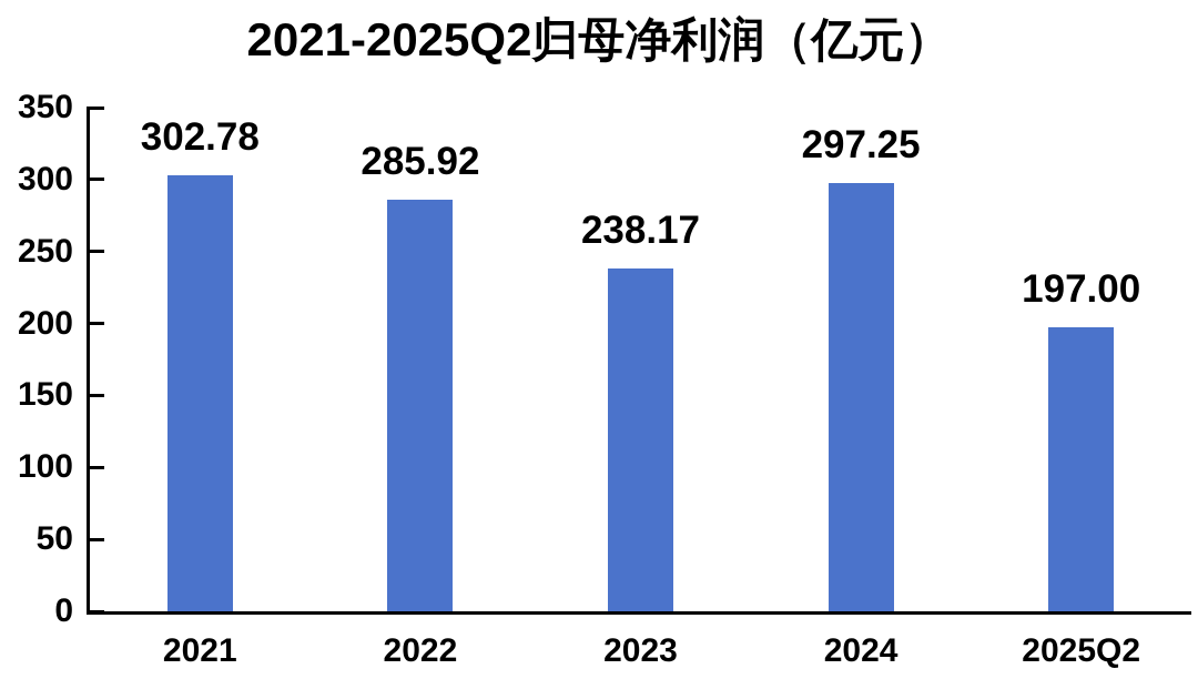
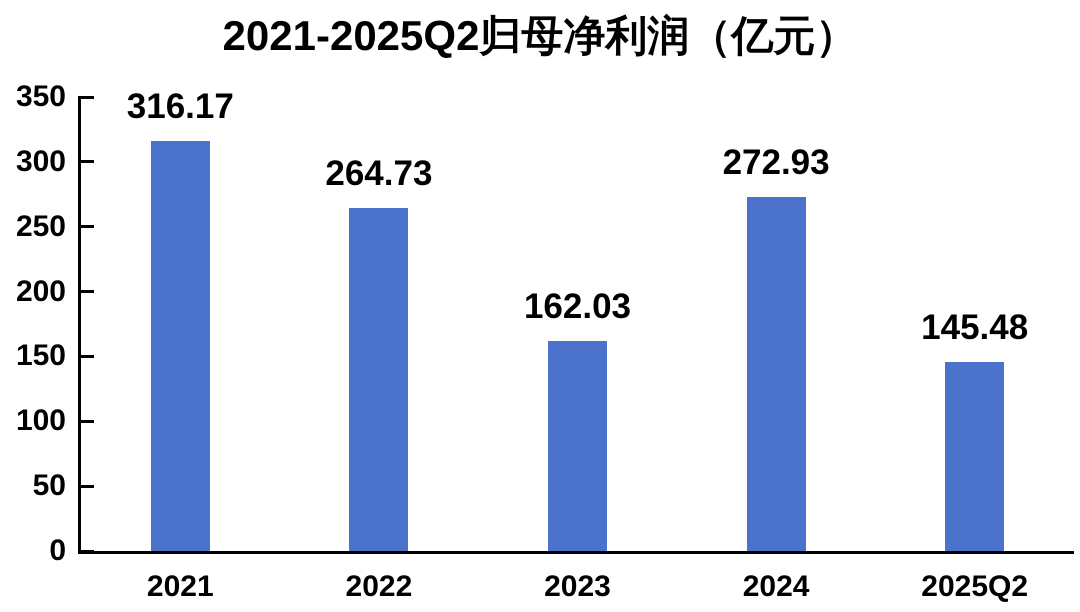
2021: 302.78 -> 316.17
2022: 285.92 -> 264.73
2023: 238.17 -> 162.03
2024: 297.25 -> 272.93
2025Q2: 197.00 -> 145.48
